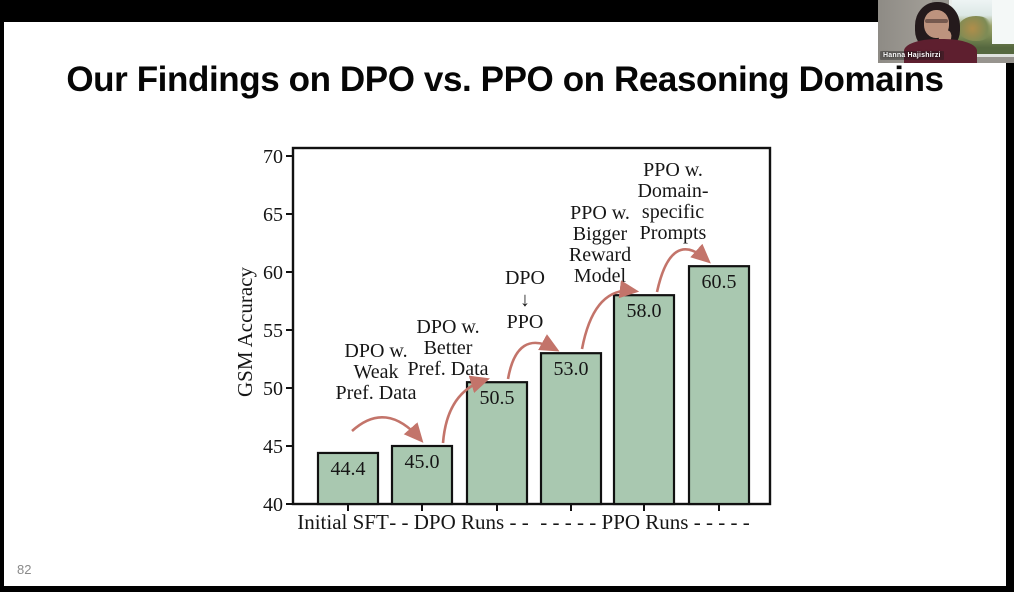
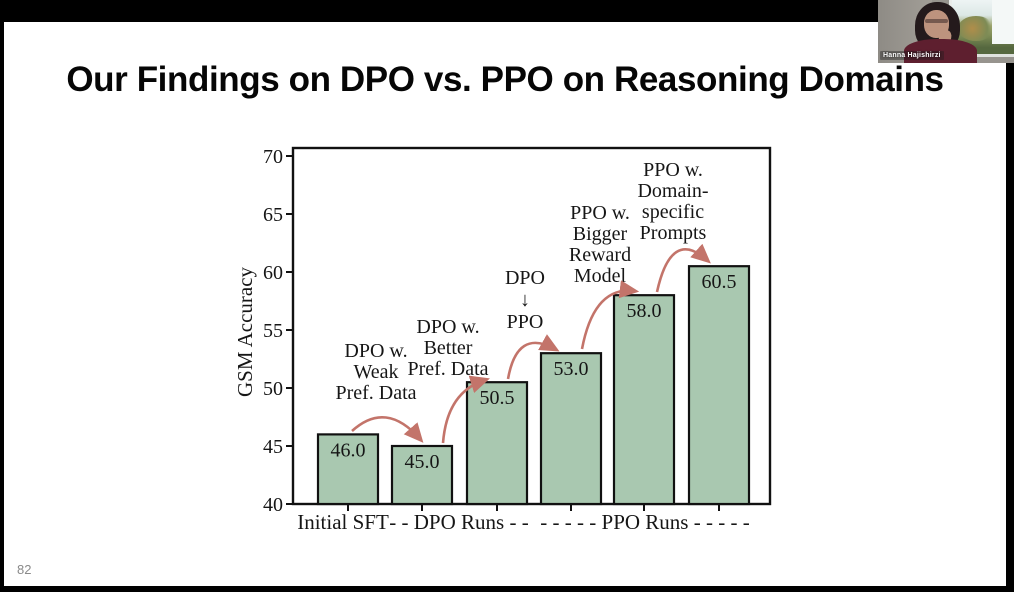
Initial SFT: 44.4 -> 46.0
